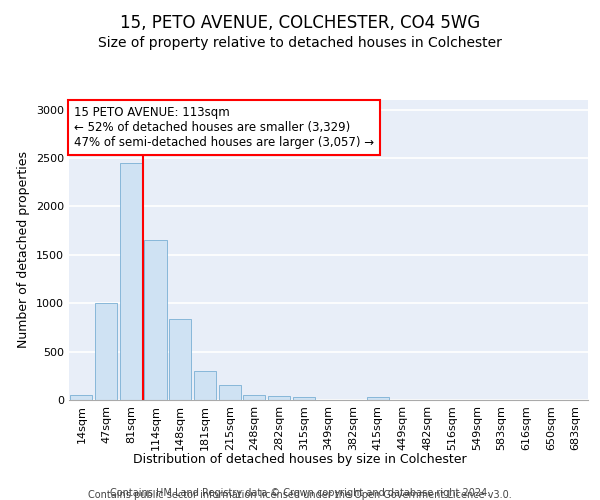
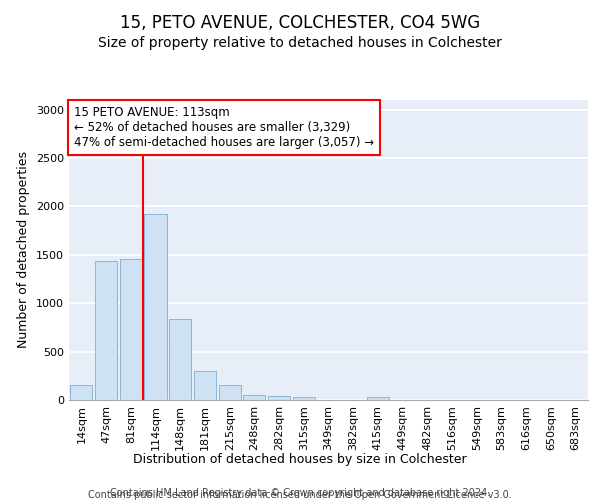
14sqm: 60 -> 160
47sqm: 1000 -> 1440
81sqm: 2450 -> 1460
114sqm: 1650 -> 1920
